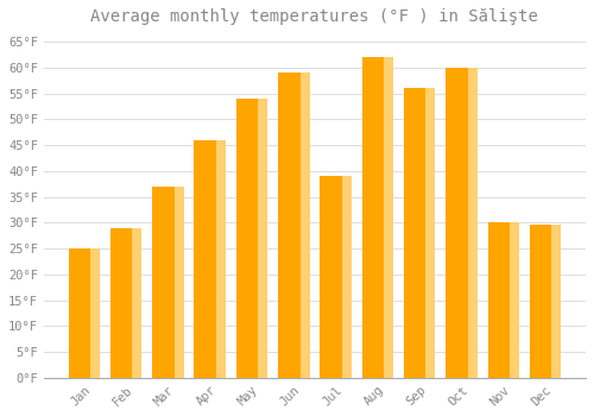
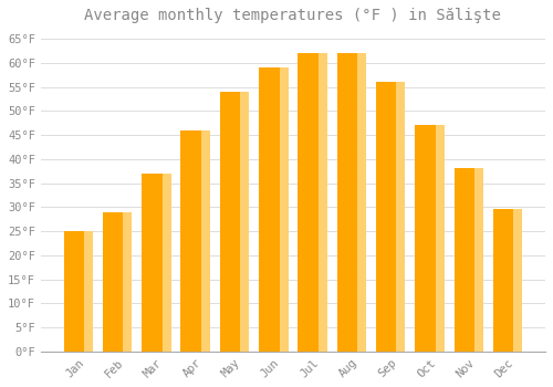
Jul: 39.0°F -> 62.0°F
Oct: 60.0°F -> 47.0°F
Nov: 30.0°F -> 38.0°F
